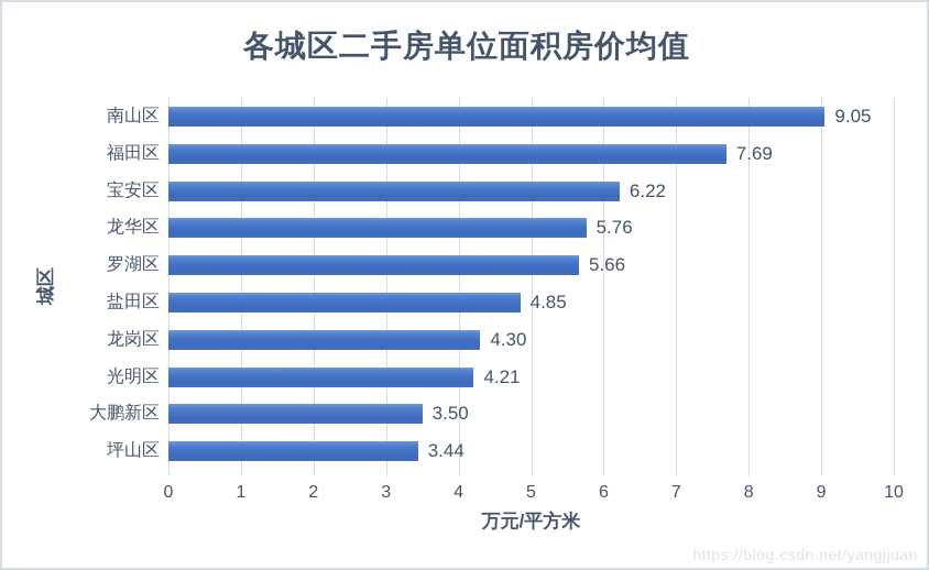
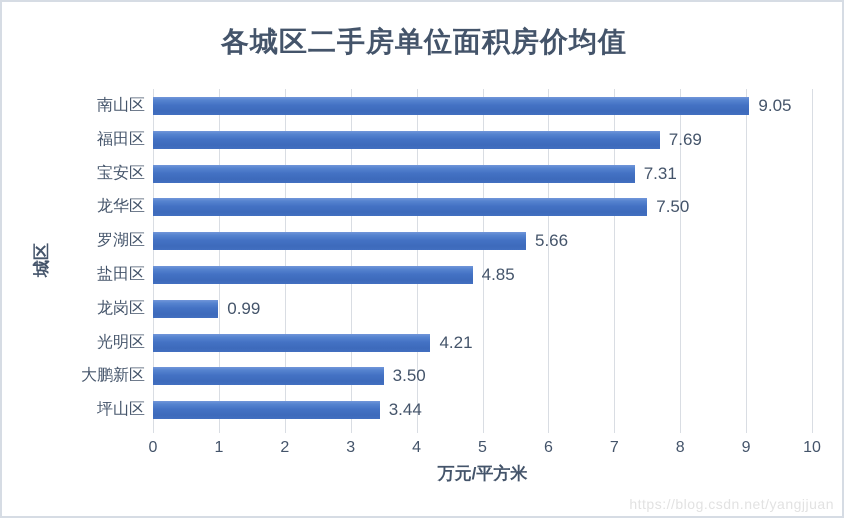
宝安区: 6.22 -> 7.31
龙华区: 5.76 -> 7.50
龙岗区: 4.30 -> 0.99
